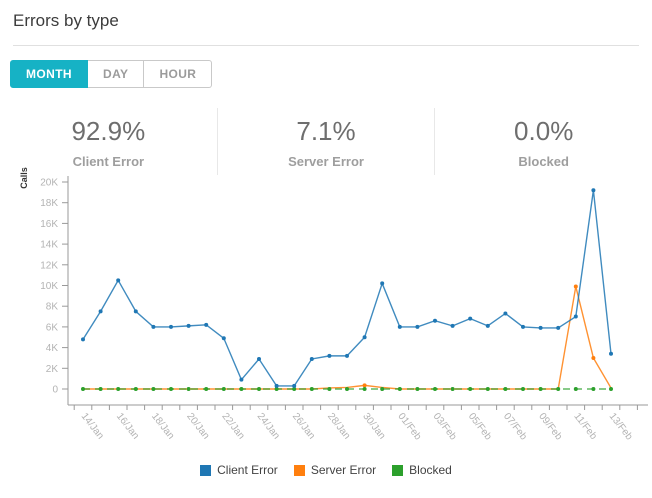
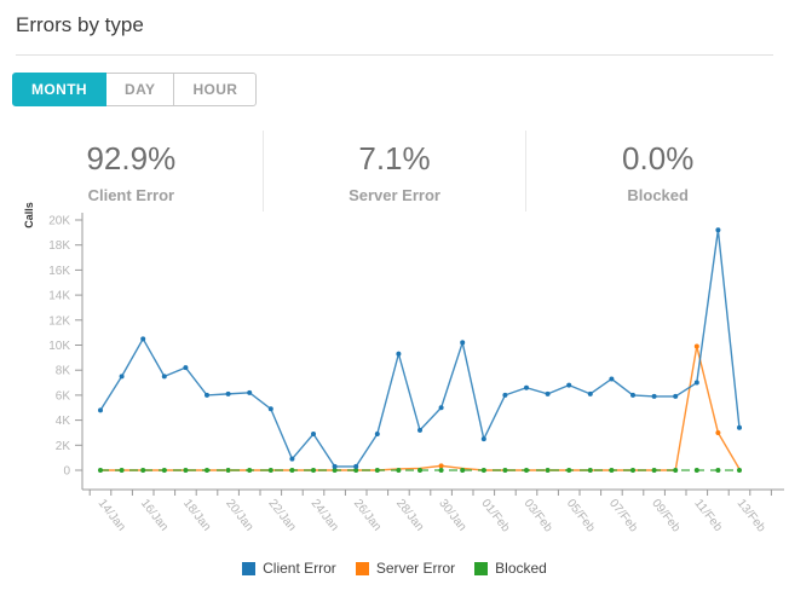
Client Error/18/Jan: 6.0K -> 8.2K
Client Error/28/Jan: 3.2K -> 9.3K
Client Error/01/Feb: 6.0K -> 2.5K
